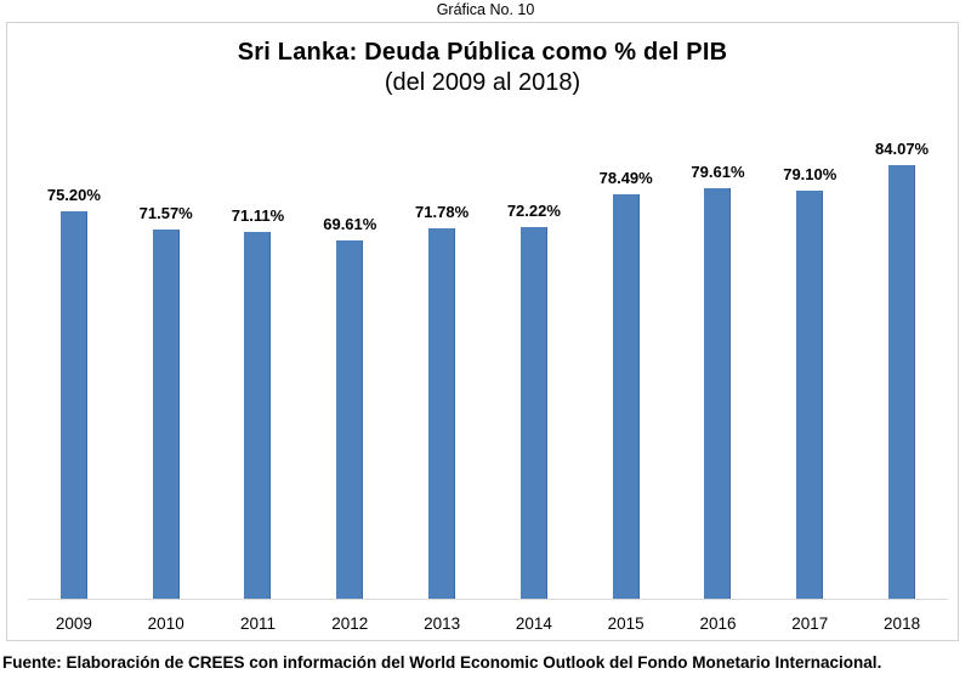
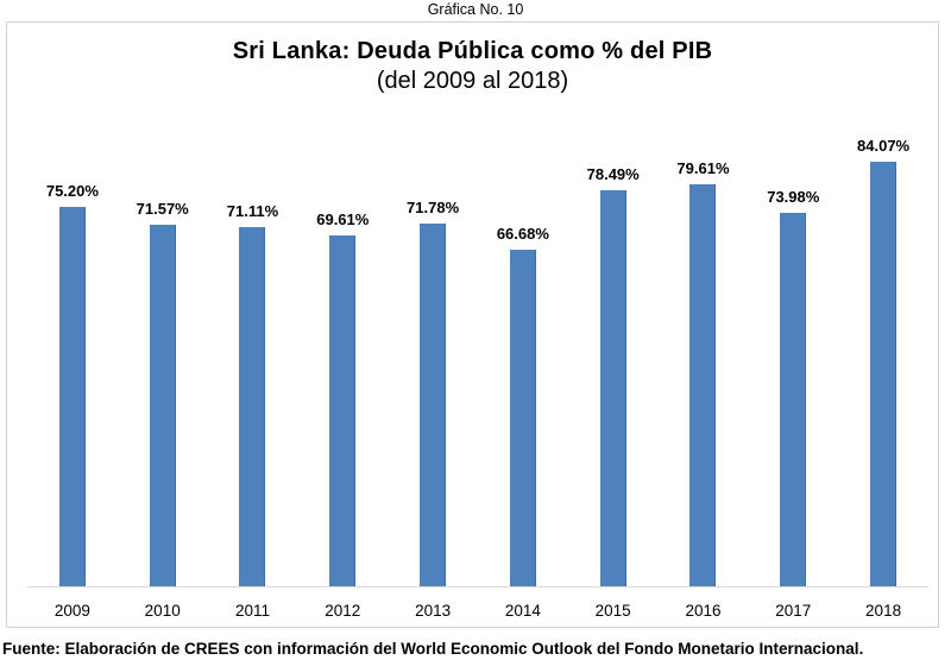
2014: 72.22% -> 66.68%
2017: 79.10% -> 73.98%
